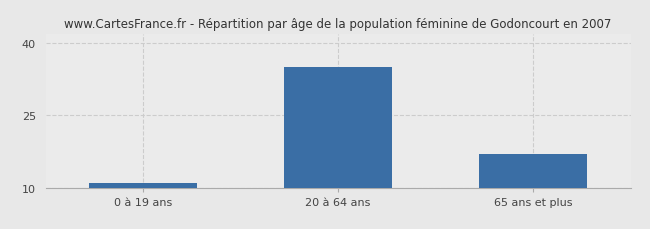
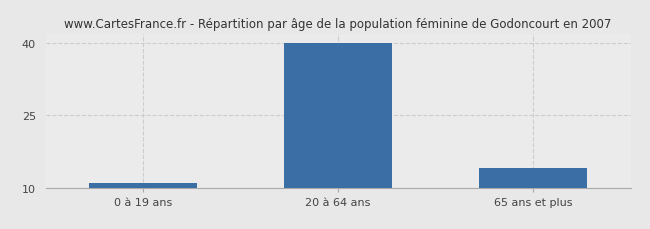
20 à 64 ans: 35 -> 40
65 ans et plus: 17 -> 14
